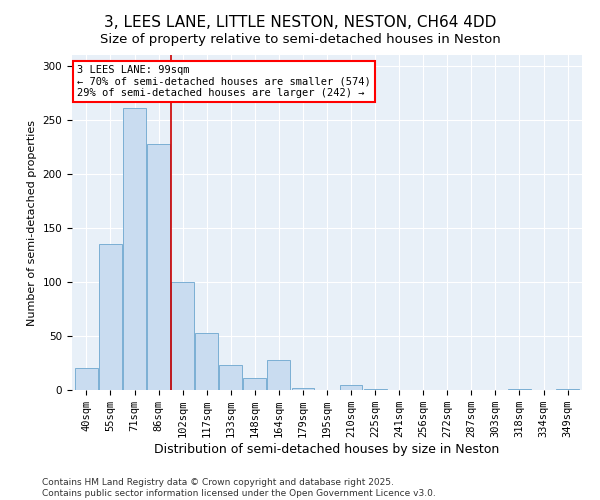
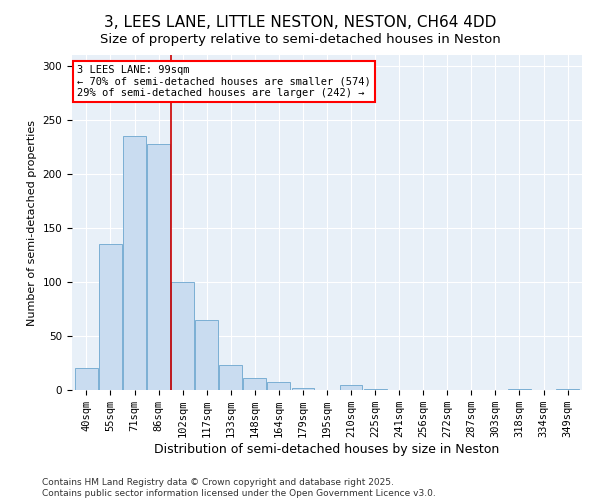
71sqm: 261 -> 235
117sqm: 53 -> 65
164sqm: 28 -> 7
